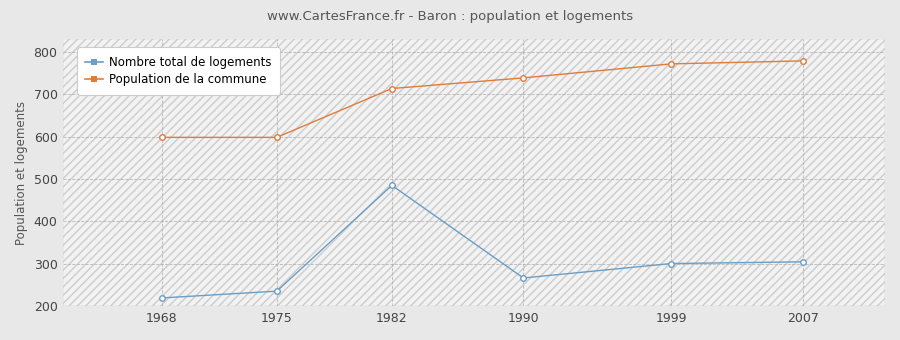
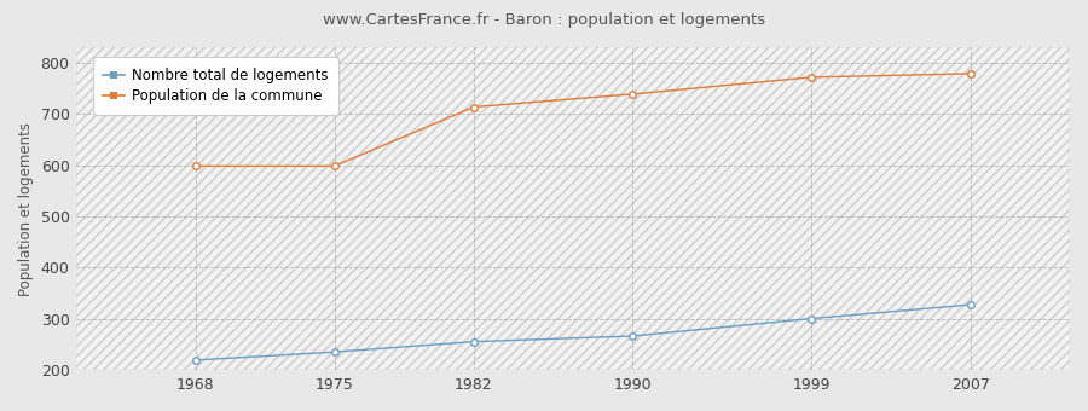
Nombre total de logements/1982: 485 -> 256
Nombre total de logements/2007: 305 -> 328
